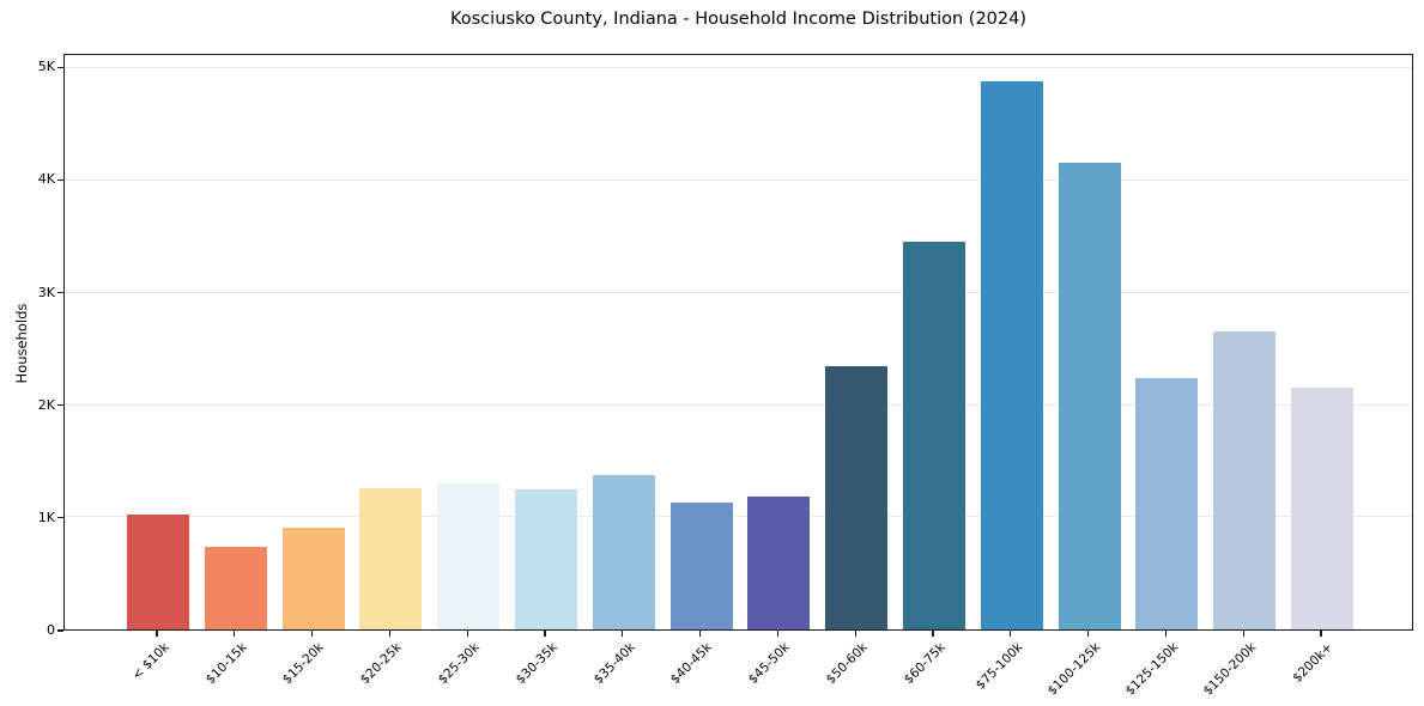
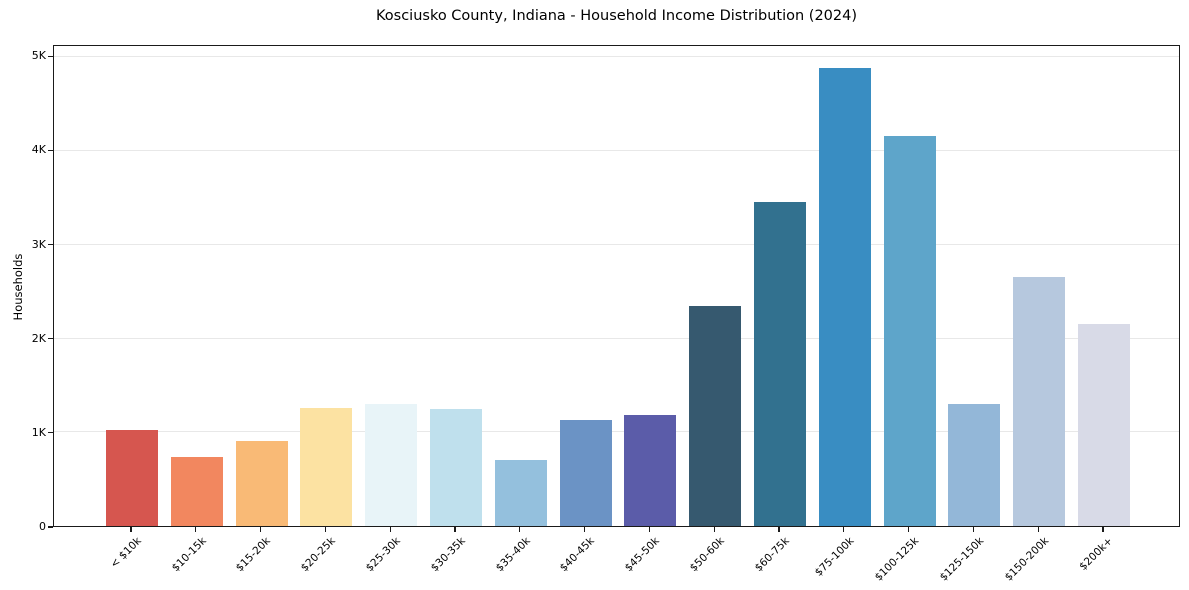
$35-40k: 1.4K -> 0.7K
$125-150k: 2.2K -> 1.3K
